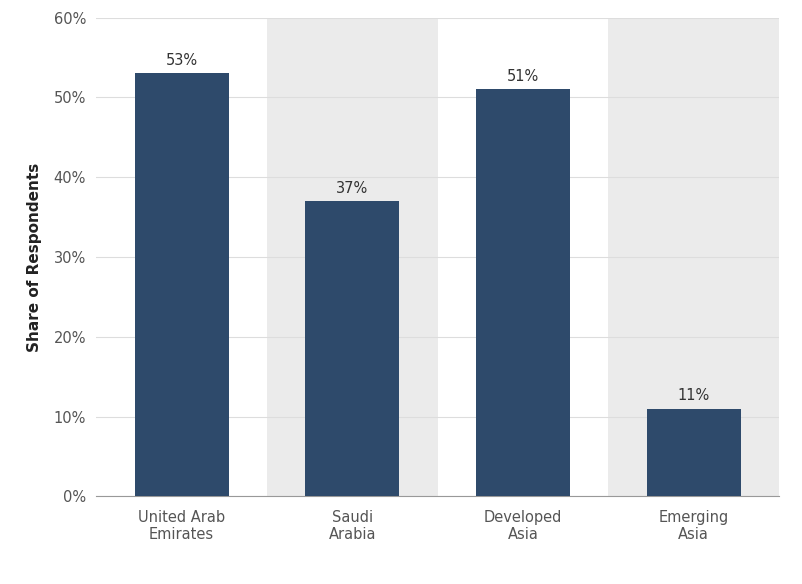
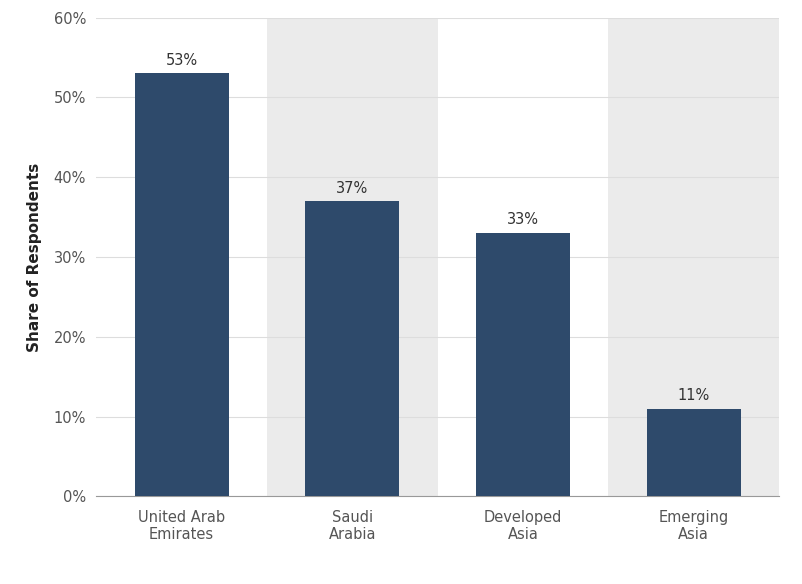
Developed Asia: 51% -> 33%
